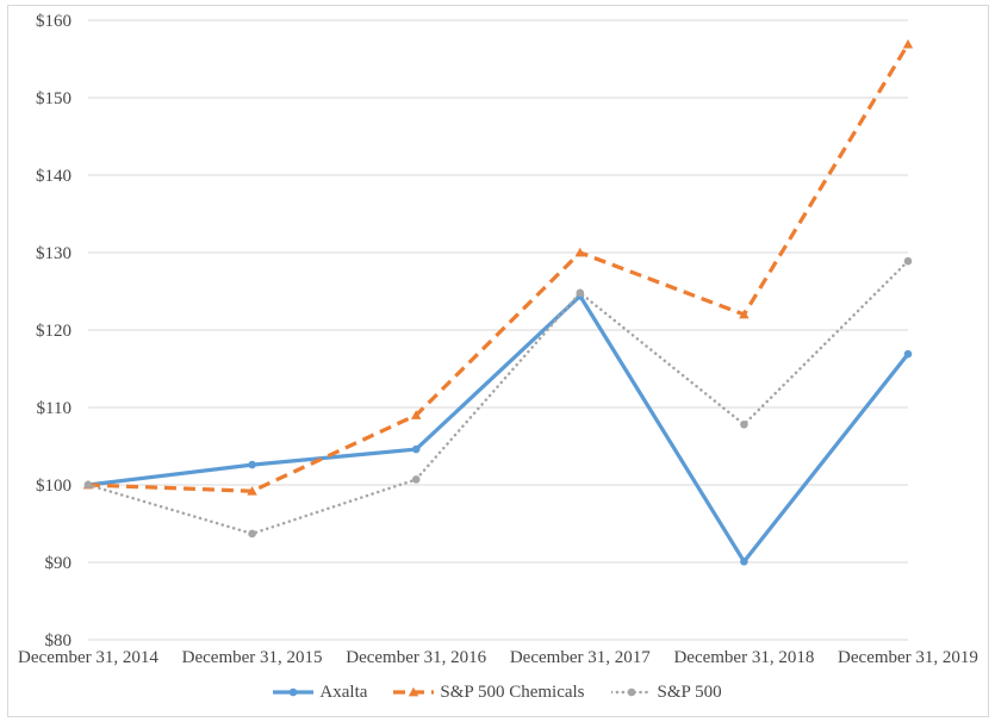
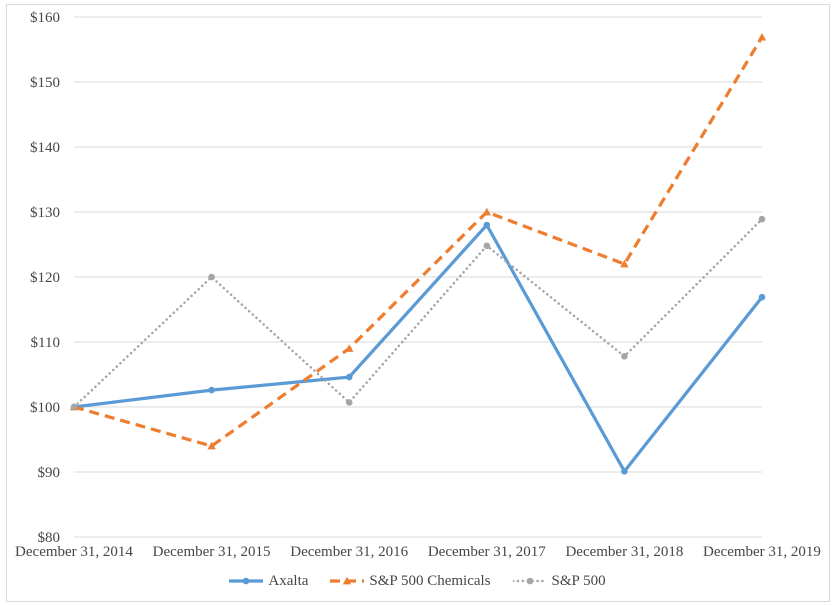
S&P 500 Chemicals/December 31, 2015: $99 -> $94
S&P 500/December 31, 2015: $94 -> $120
Axalta/December 31, 2017: $124 -> $128
